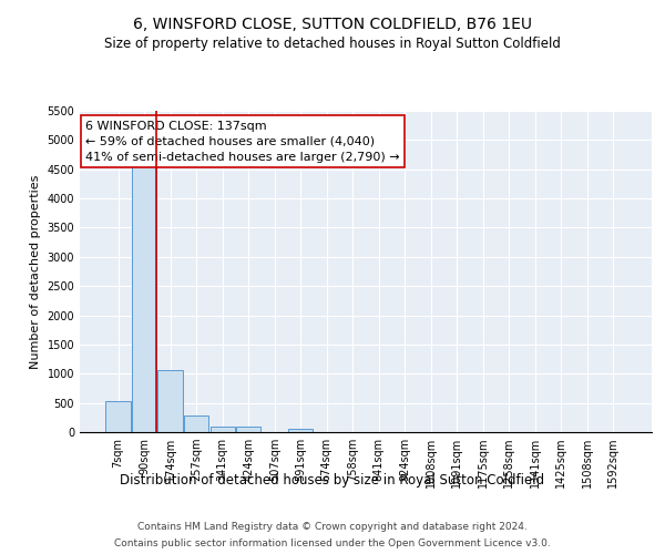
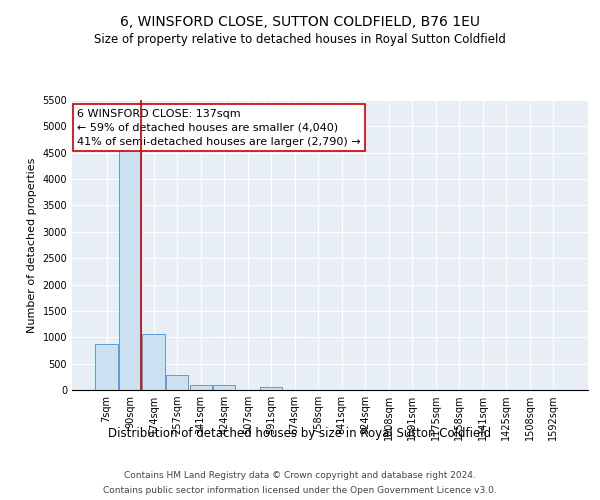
7sqm: 540 -> 880
